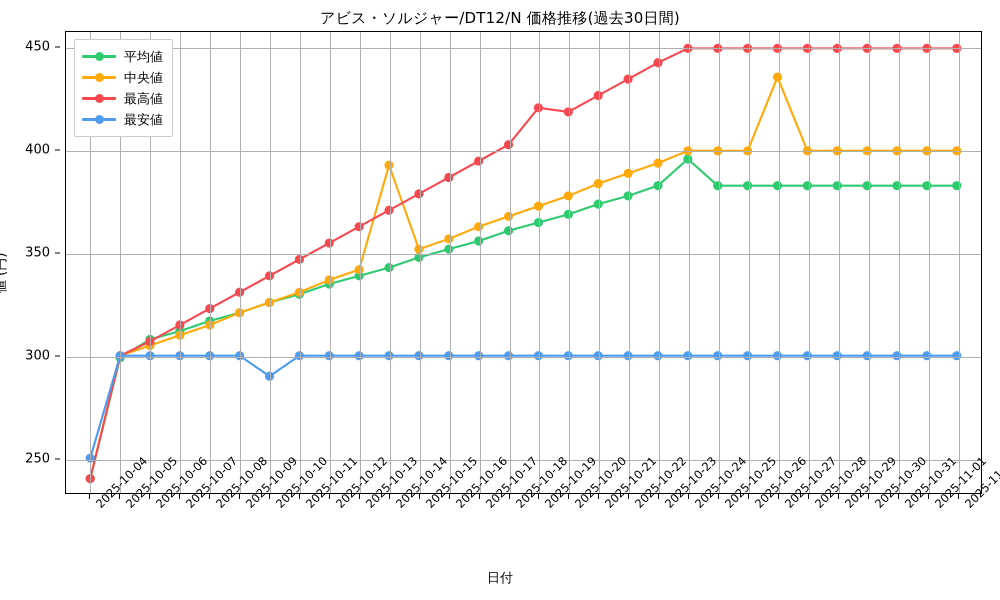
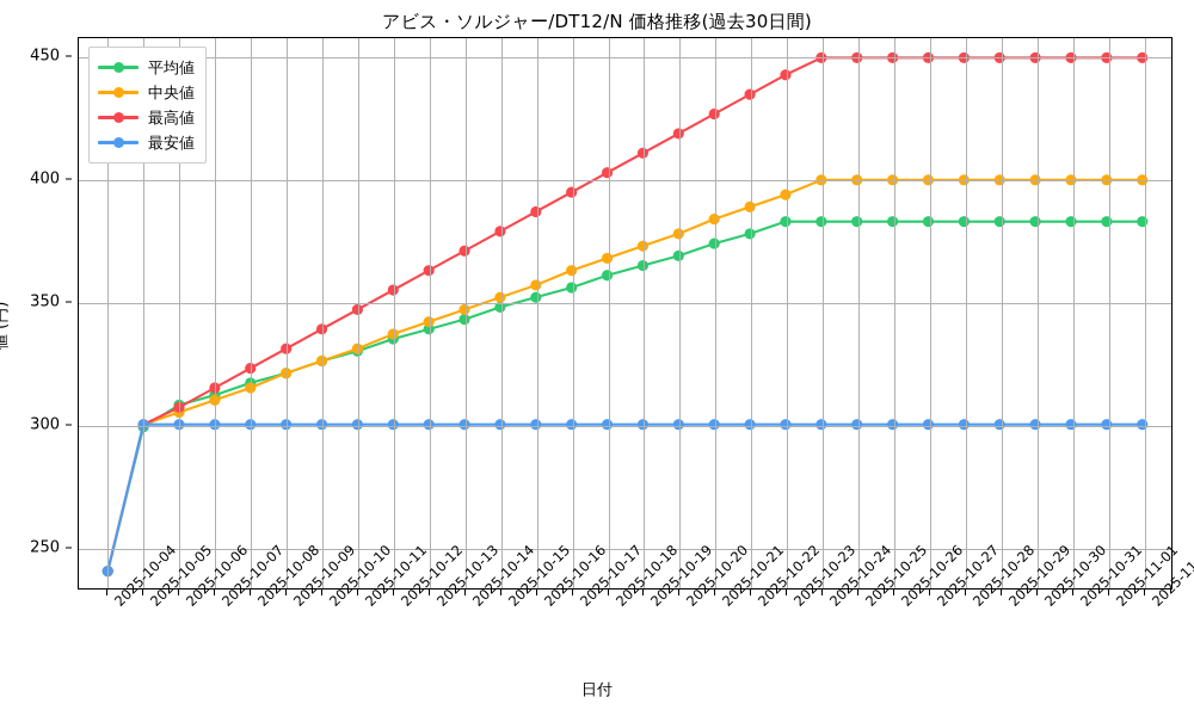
最安値/2025-10-04: 250 -> 240
最安値/2025-10-10: 290 -> 300
中央値/2025-10-14: 393 -> 347
最高値/2025-10-19: 421 -> 411
平均値/2025-10-24: 396 -> 383
中央値/2025-10-27: 436 -> 400
